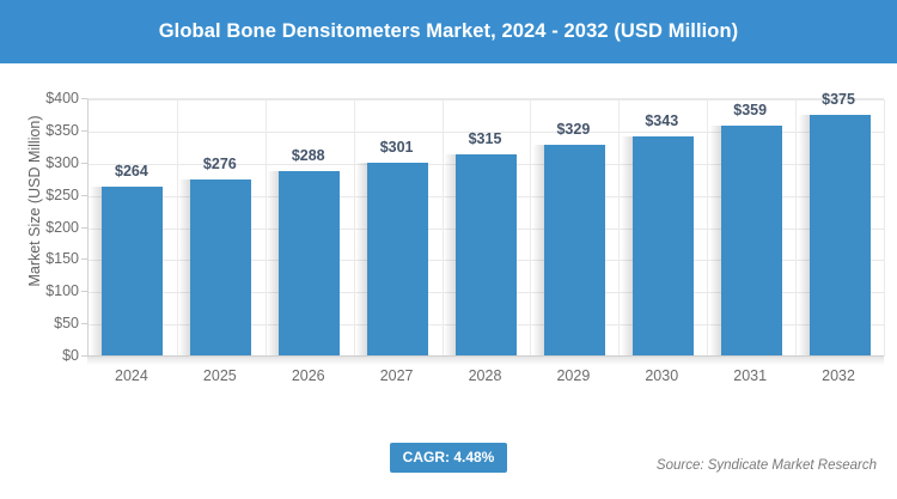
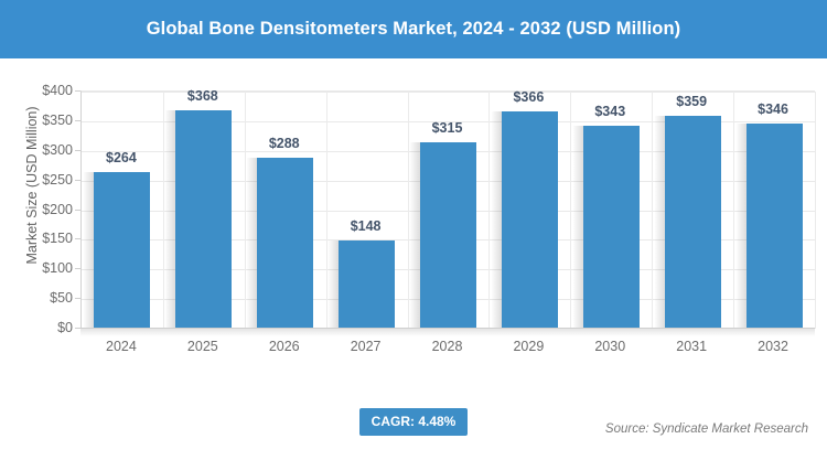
2025: $276 -> $368
2027: $301 -> $148
2029: $329 -> $366
2032: $375 -> $346
